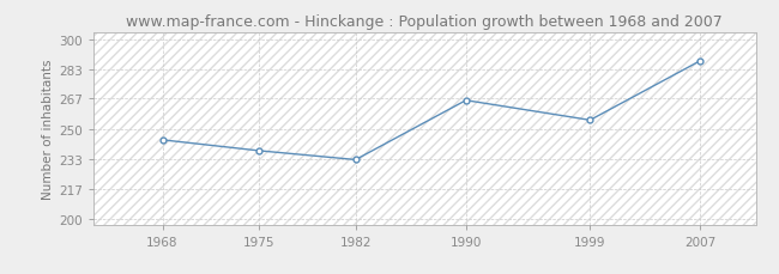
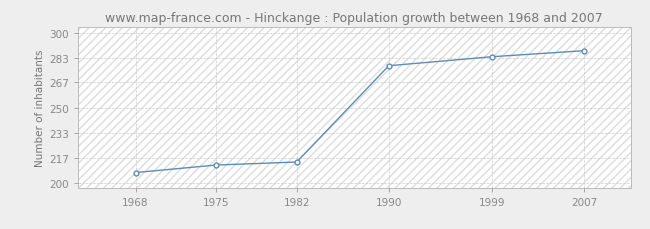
1968: 244 -> 207
1975: 238 -> 212
1982: 233 -> 214
1990: 266 -> 278
1999: 255 -> 284
